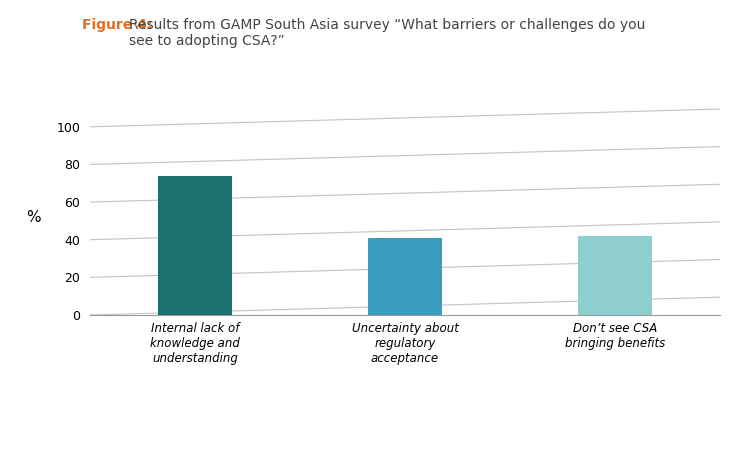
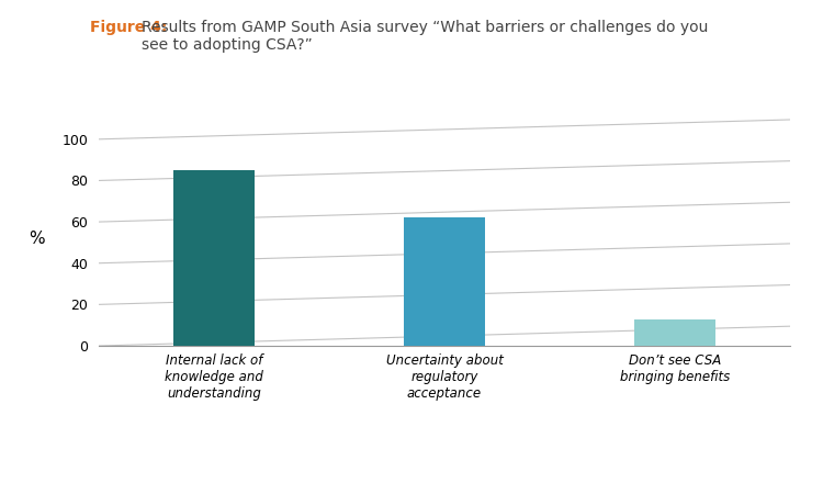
Internal lack of knowledge and understanding: 74 -> 85
Uncertainty about regulatory acceptance: 41 -> 62
Don’t see CSA bringing benefits: 42 -> 13
